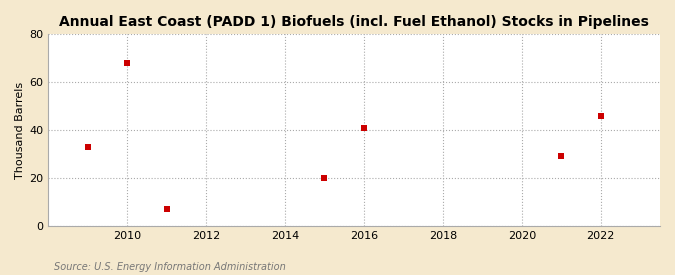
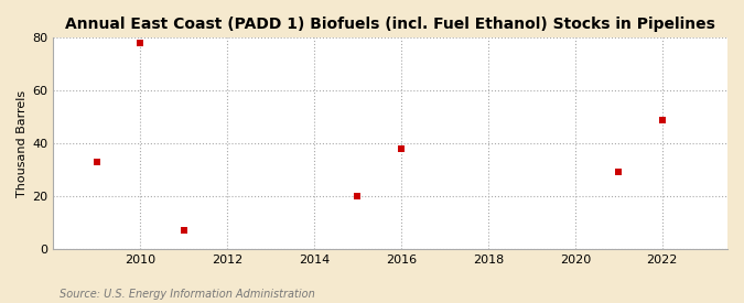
2010: 68 -> 78
2016: 41 -> 38
2022: 46 -> 49
